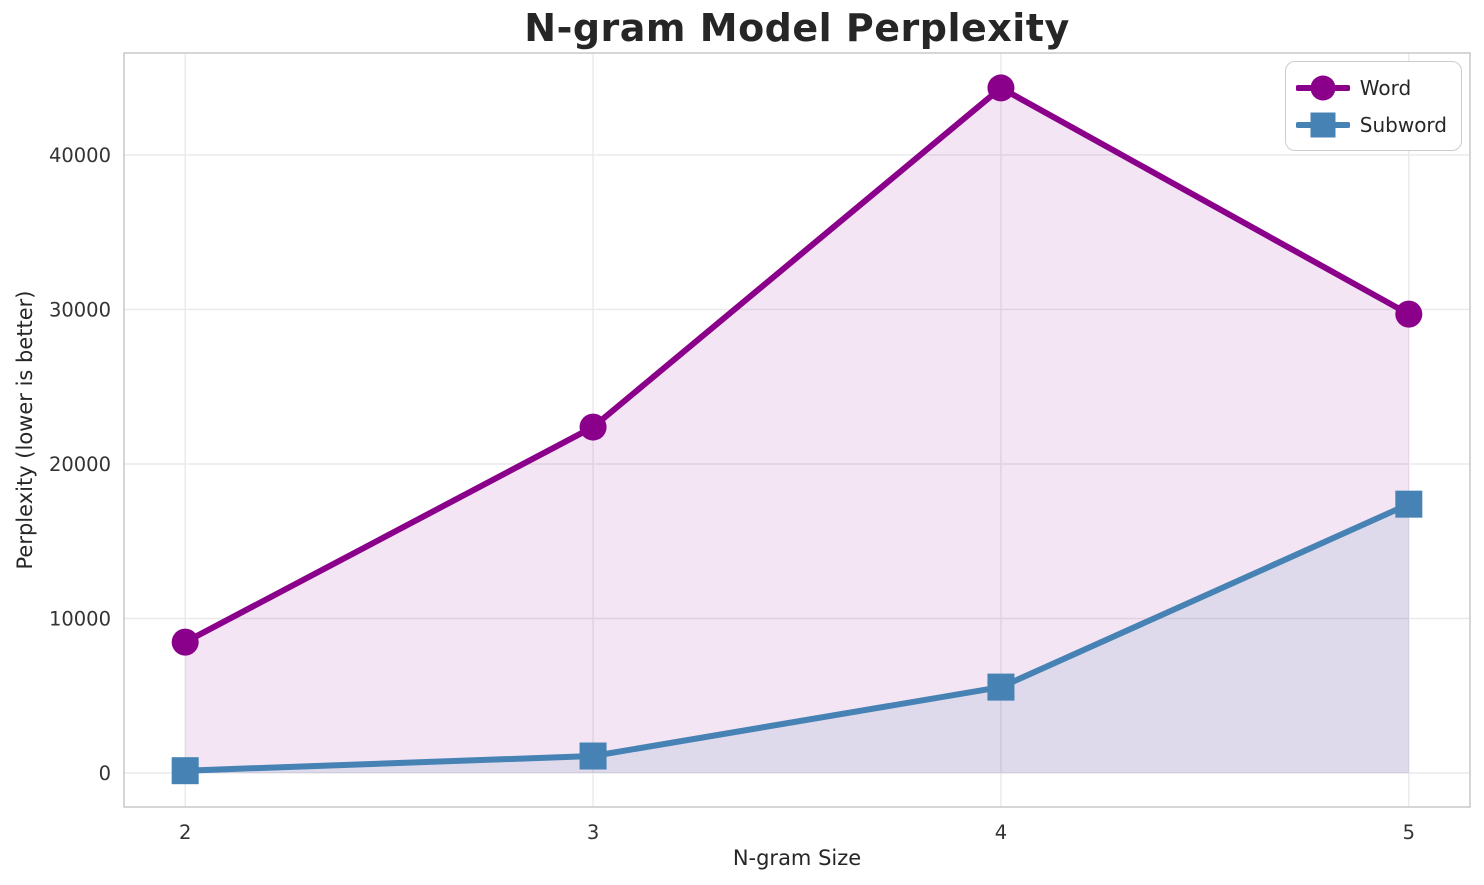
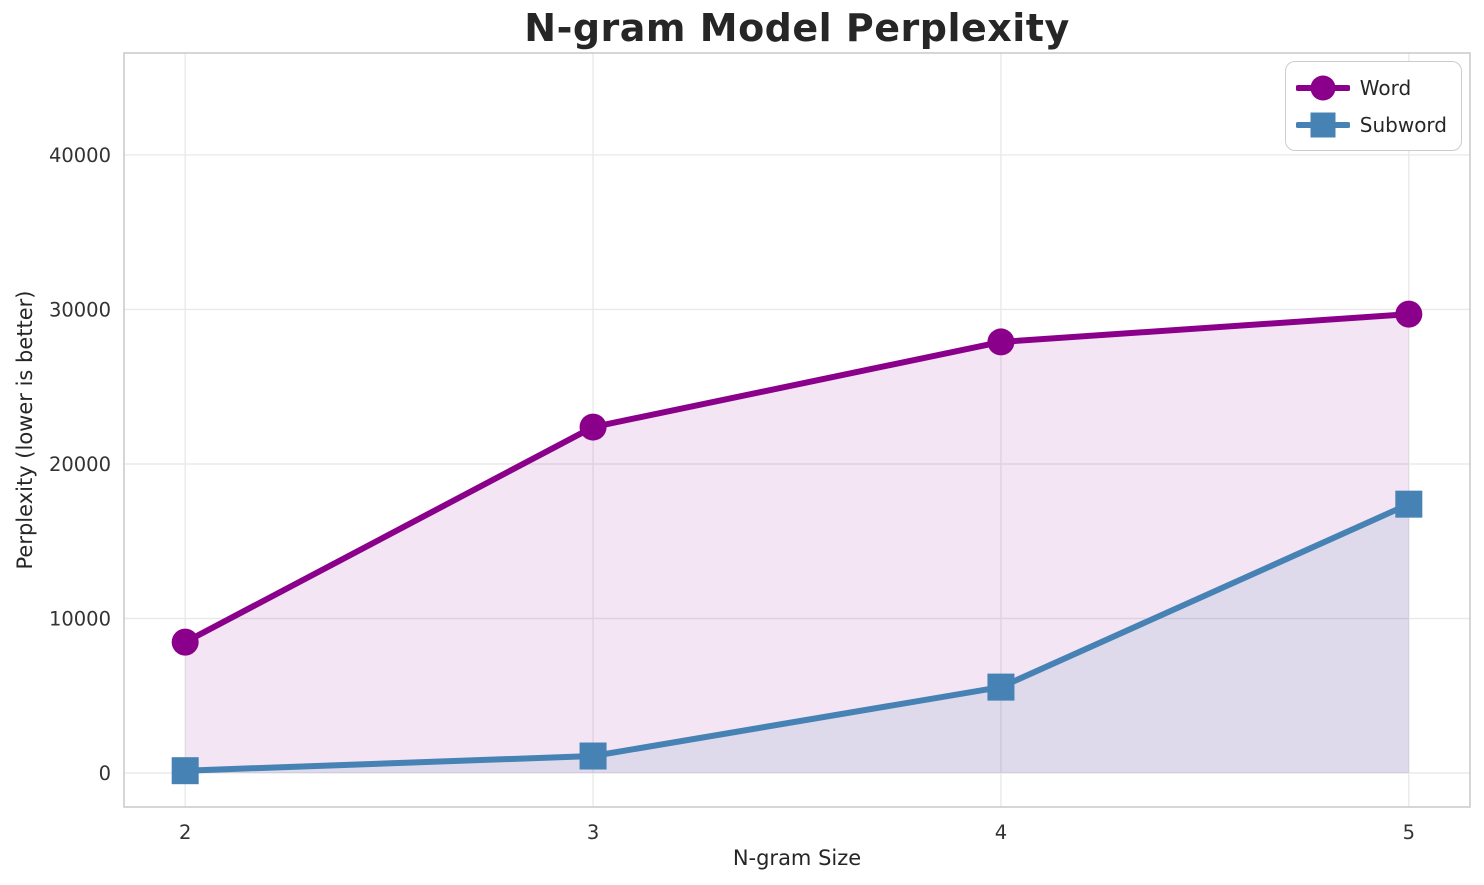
Word/4: 44300 -> 27900
